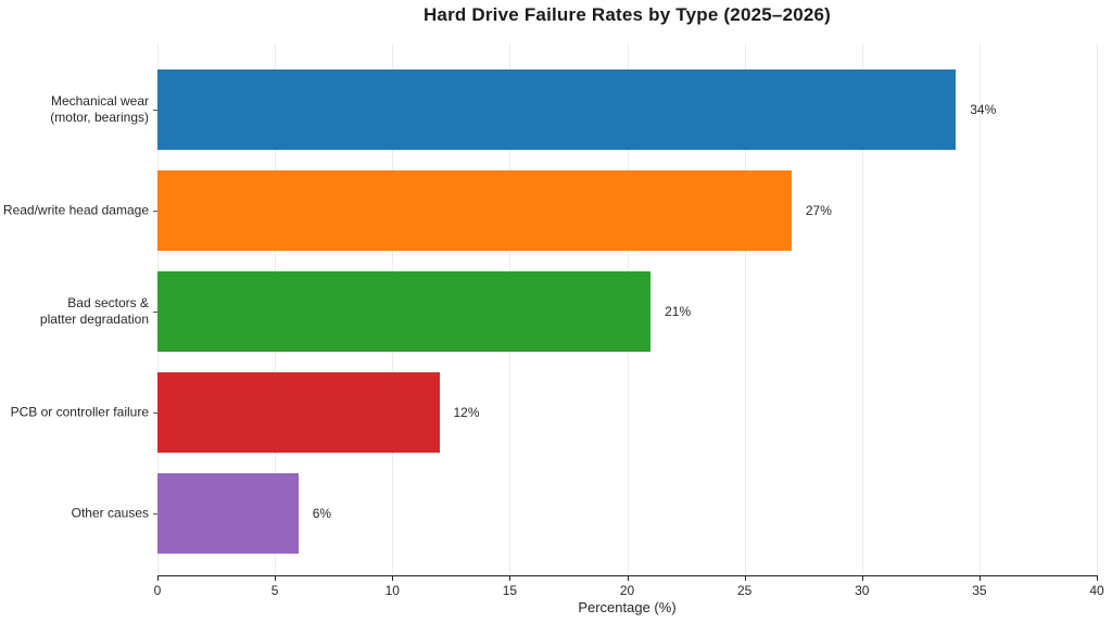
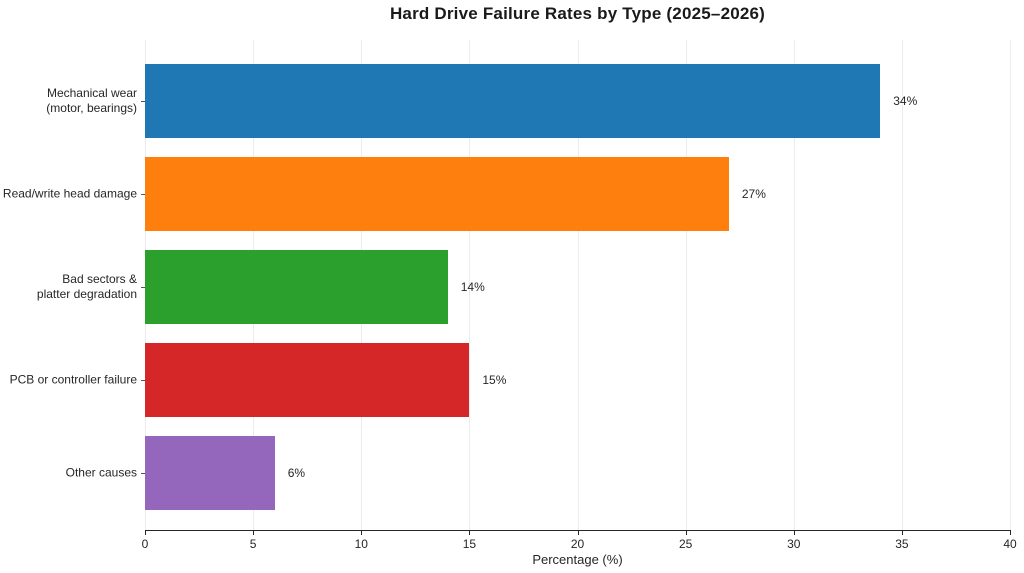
Bad sectors & platter degradation: 21% -> 14%
PCB or controller failure: 12% -> 15%
